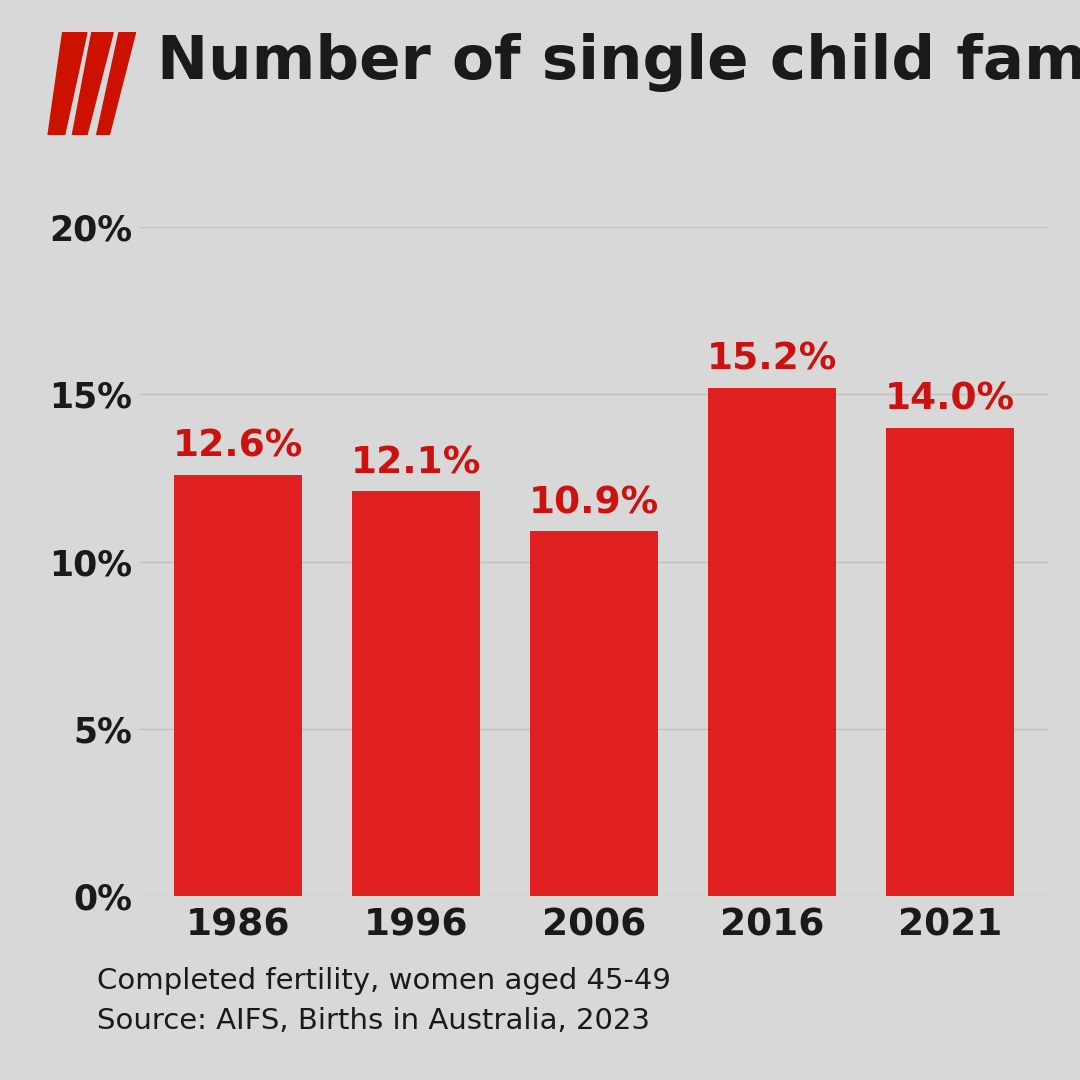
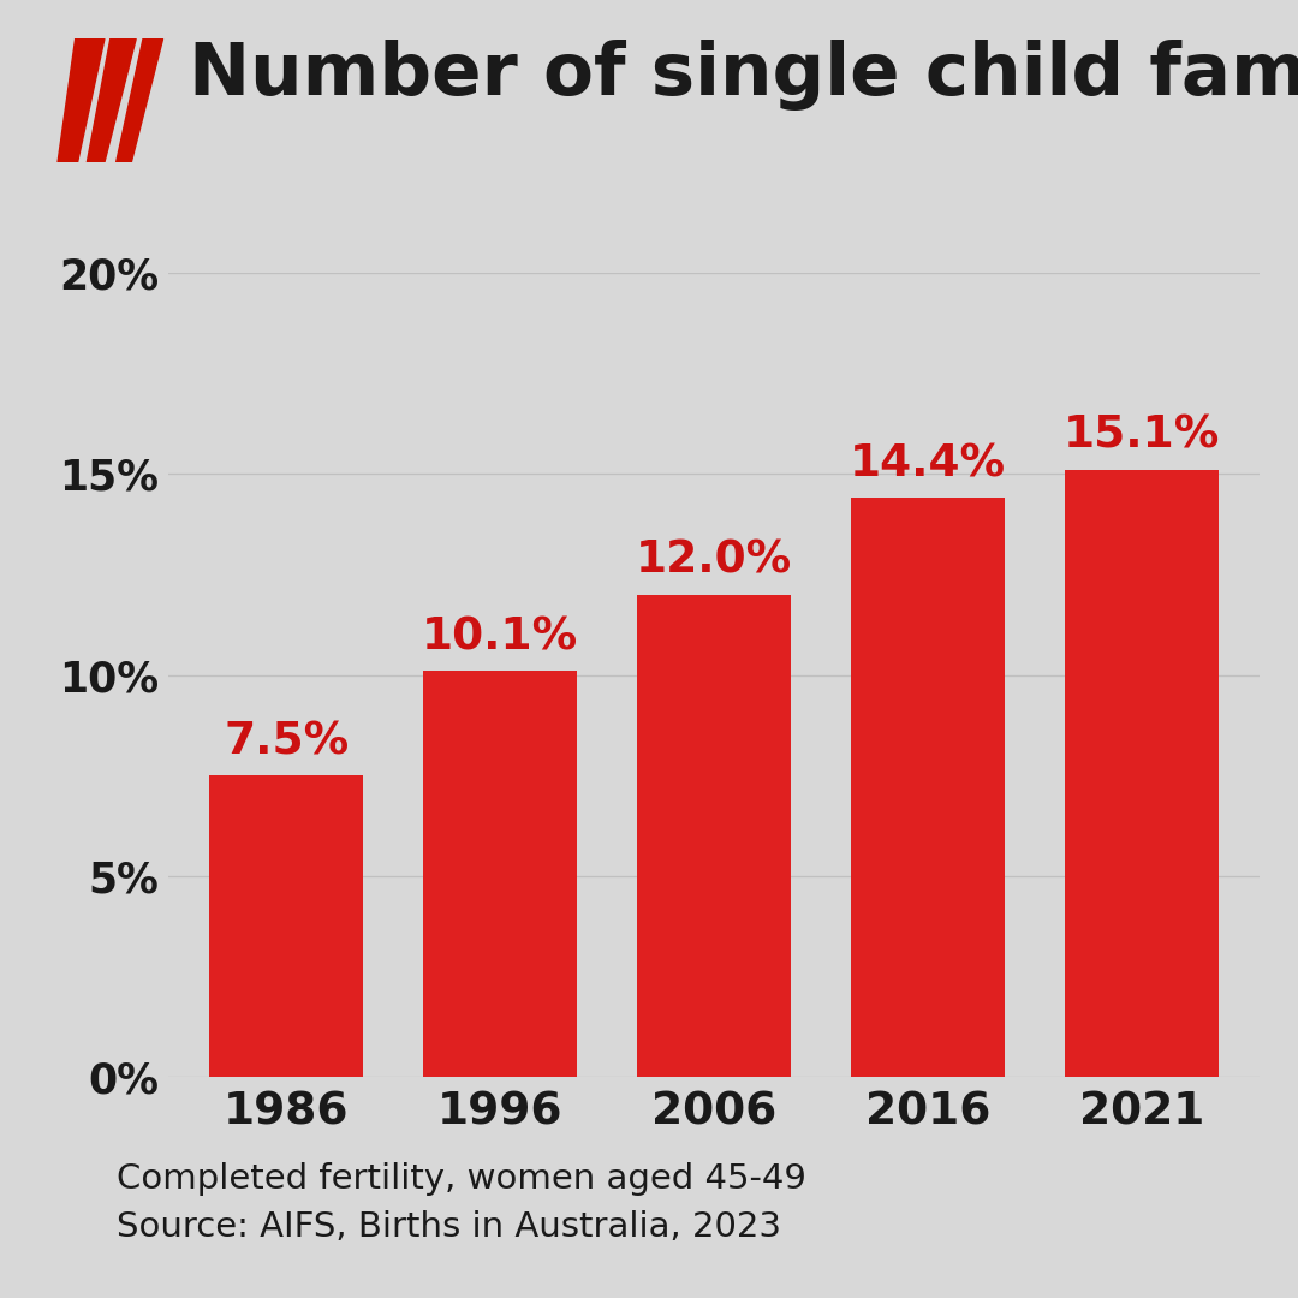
1986: 12.6% -> 7.5%
1996: 12.1% -> 10.1%
2006: 10.9% -> 12.0%
2016: 15.2% -> 14.4%
2021: 14.0% -> 15.1%
